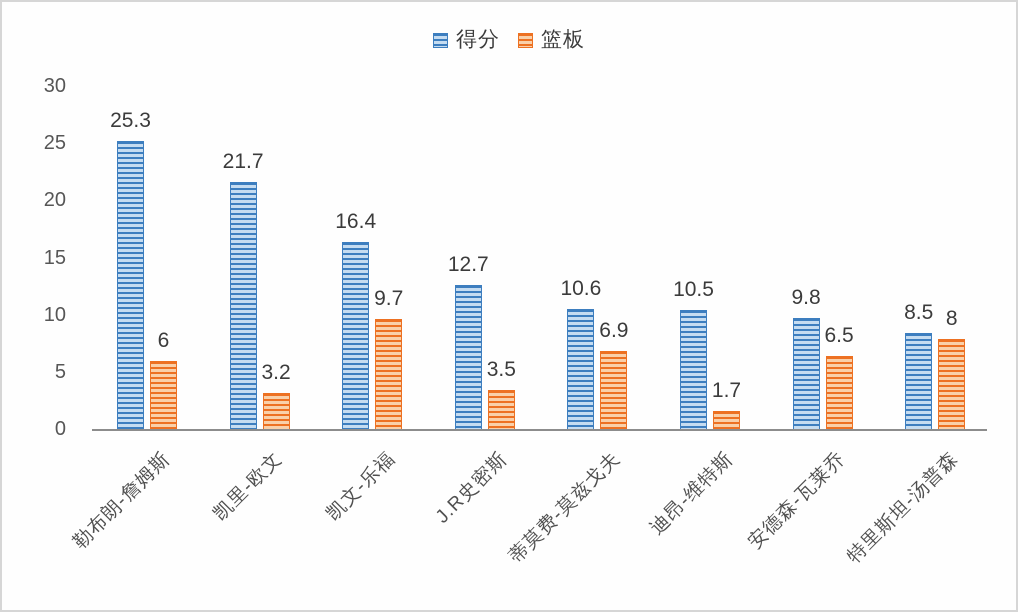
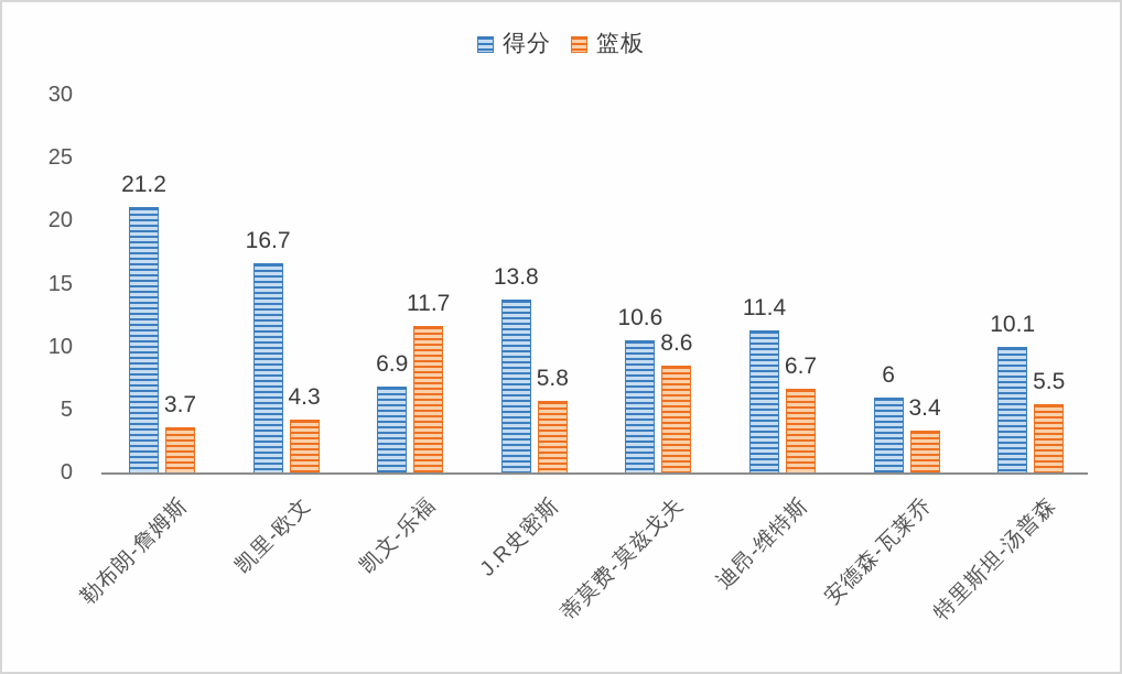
得分/勒布朗-詹姆斯: 25.3 -> 21.2
篮板/勒布朗-詹姆斯: 6 -> 3.7
得分/凯里-欧文: 21.7 -> 16.7
篮板/凯里-欧文: 3.2 -> 4.3
得分/凯文-乐福: 16.4 -> 6.9
篮板/凯文-乐福: 9.7 -> 11.7
得分/J.R史密斯: 12.7 -> 13.8
篮板/J.R史密斯: 3.5 -> 5.8
篮板/蒂莫费-莫兹戈夫: 6.9 -> 8.6
得分/迪昂-维特斯: 10.5 -> 11.4
篮板/迪昂-维特斯: 1.7 -> 6.7
得分/安德森-瓦莱乔: 9.8 -> 6
篮板/安德森-瓦莱乔: 6.5 -> 3.4
得分/特里斯坦-汤普森: 8.5 -> 10.1
篮板/特里斯坦-汤普森: 8 -> 5.5
